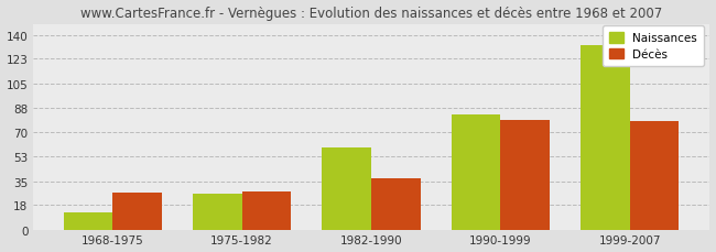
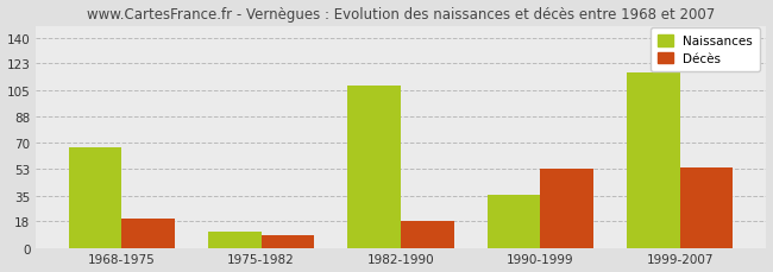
Naissances/1968-1975: 13 -> 67
Décès/1968-1975: 27 -> 20
Naissances/1975-1982: 26 -> 11
Décès/1975-1982: 28 -> 9
Naissances/1982-1990: 59 -> 108
Décès/1982-1990: 37 -> 18
Naissances/1990-1999: 83 -> 36
Décès/1990-1999: 79 -> 53
Naissances/1999-2007: 133 -> 117
Décès/1999-2007: 78 -> 54
